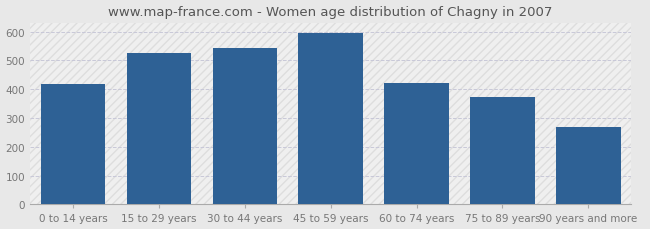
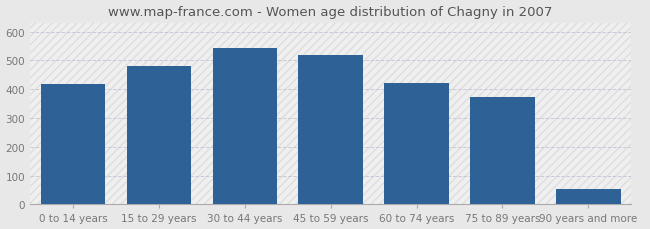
15 to 29 years: 525 -> 481
45 to 59 years: 595 -> 520
90 years and more: 270 -> 52
